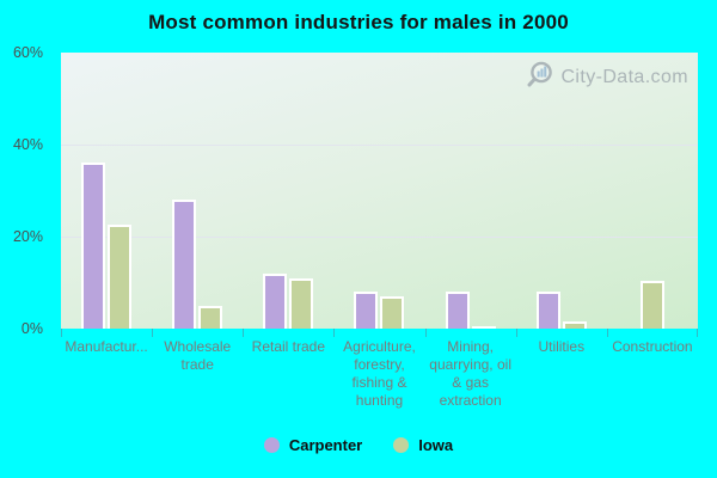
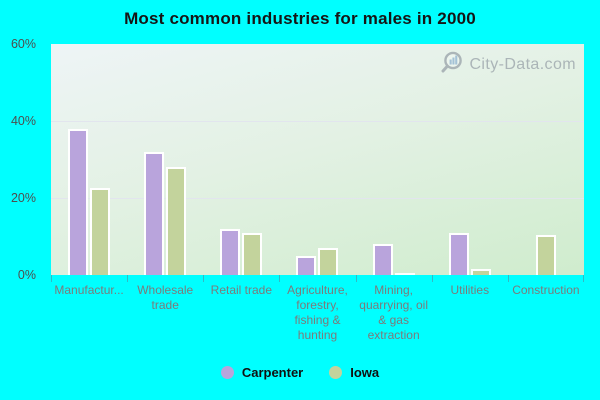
Carpenter/Manufactur...: 36% -> 38%
Carpenter/Wholesale trade: 28% -> 32%
Iowa/Wholesale trade: 5% -> 28%
Carpenter/Agriculture, forestry, fishing & hunting: 8% -> 5%
Carpenter/Utilities: 8% -> 11%
